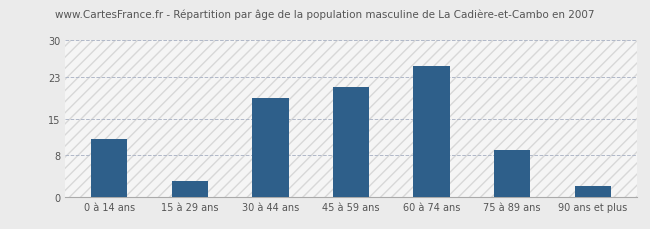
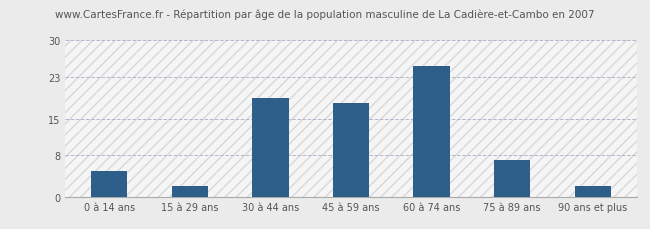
0 à 14 ans: 11 -> 5
15 à 29 ans: 3 -> 2
45 à 59 ans: 21 -> 18
75 à 89 ans: 9 -> 7
